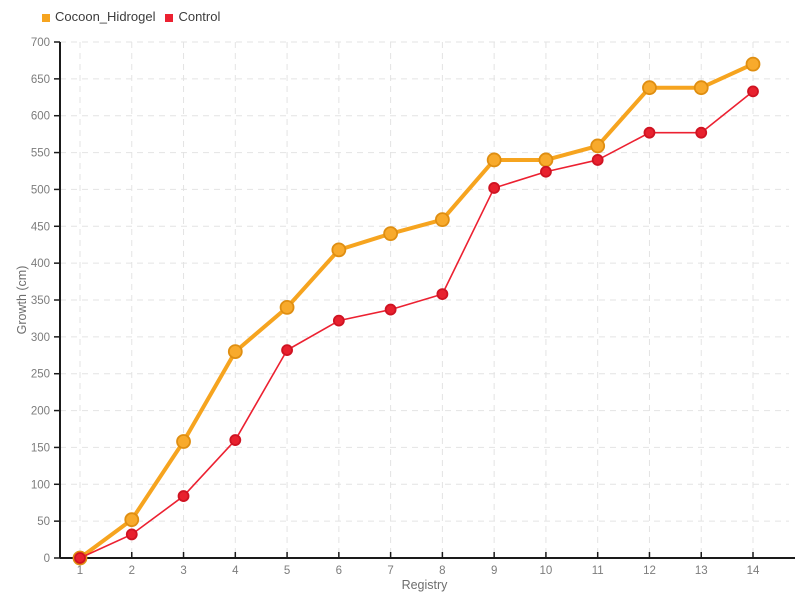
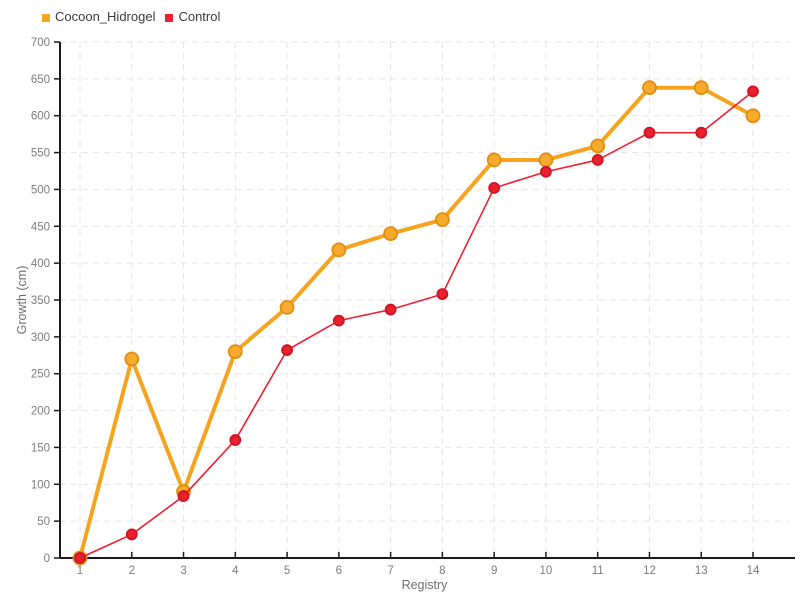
Cocoon_Hidrogel/2: 50 -> 270
Cocoon_Hidrogel/3: 160 -> 90
Cocoon_Hidrogel/14: 670 -> 600
